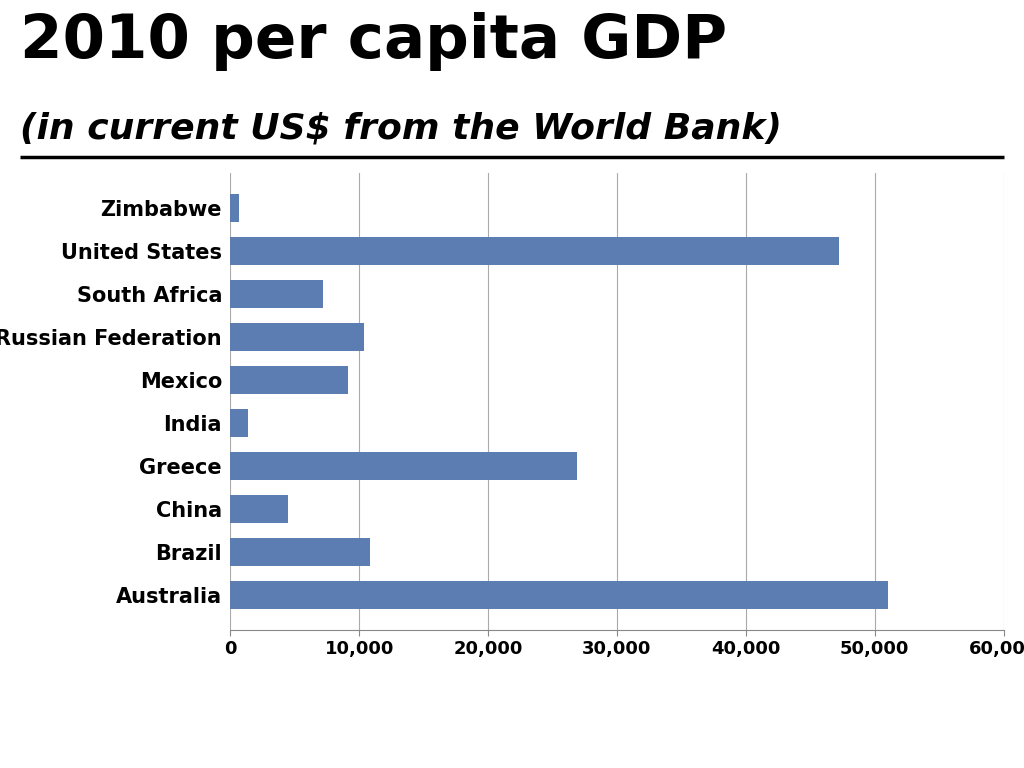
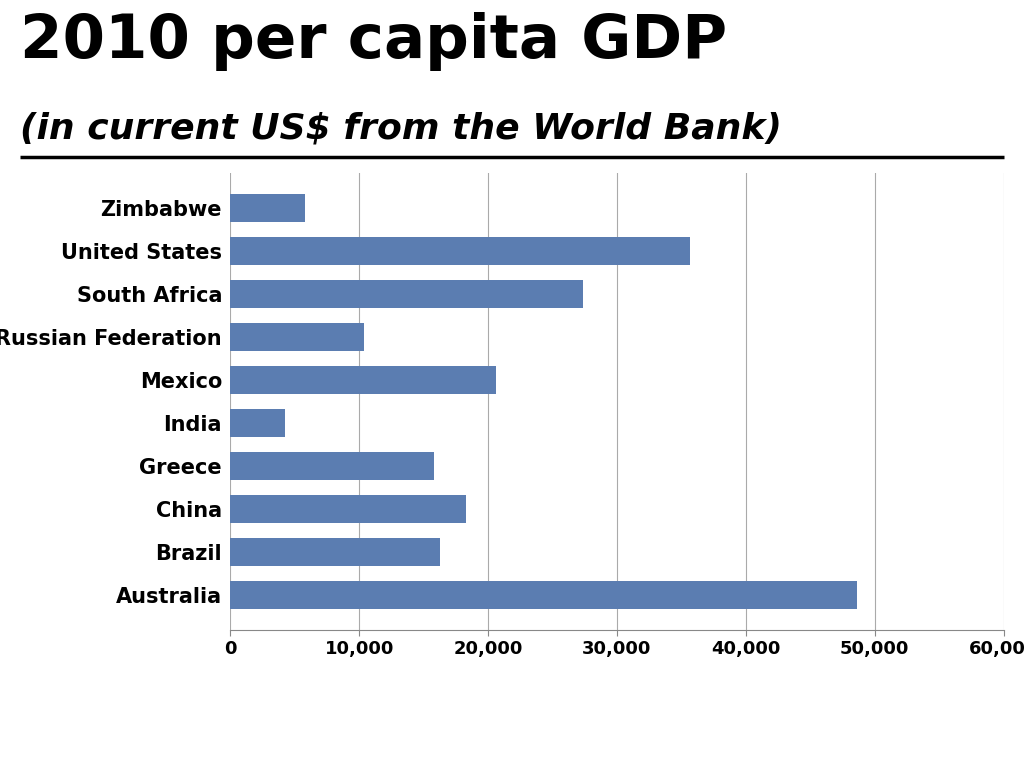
Zimbabwe: 600 -> 5,800
United States: 47,200 -> 35,700
South Africa: 7,200 -> 27,400
Mexico: 9,100 -> 20,600
India: 1,400 -> 4,200
Greece: 26,900 -> 15,800
China: 4,500 -> 18,300
Brazil: 10,800 -> 16,300
Australia: 51,000 -> 48,600
